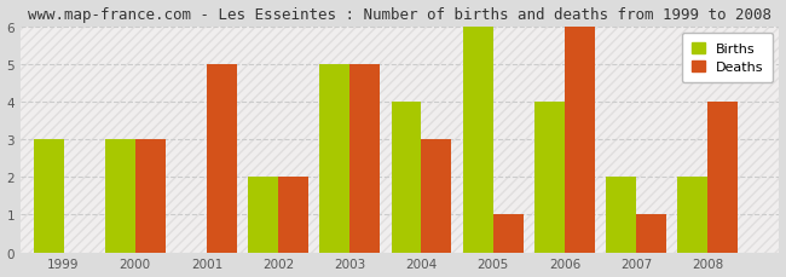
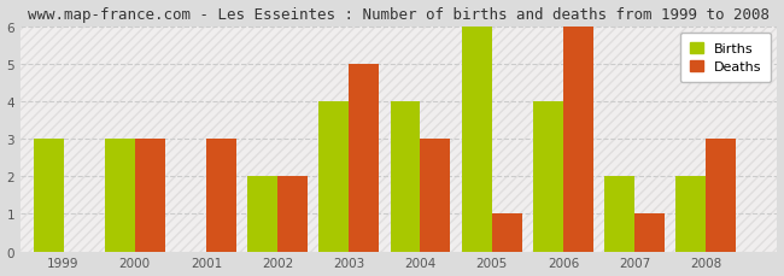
Deaths/2001: 5 -> 3
Births/2003: 5 -> 4
Deaths/2008: 4 -> 3
